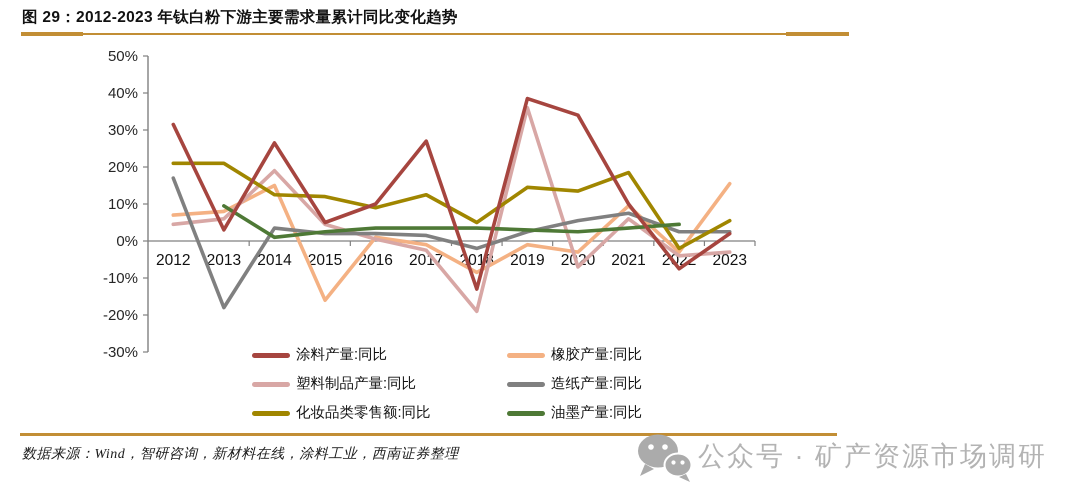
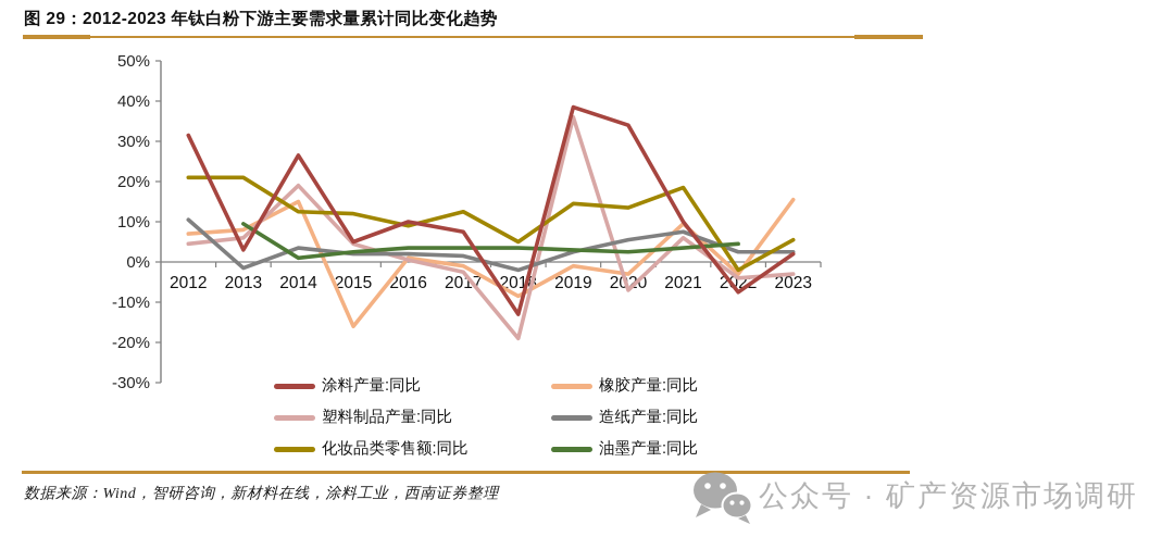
造纸产量:同比/2012: 17% -> 10%
造纸产量:同比/2013: -18% -> -2%
涂料产量:同比/2017: 27% -> 8%
